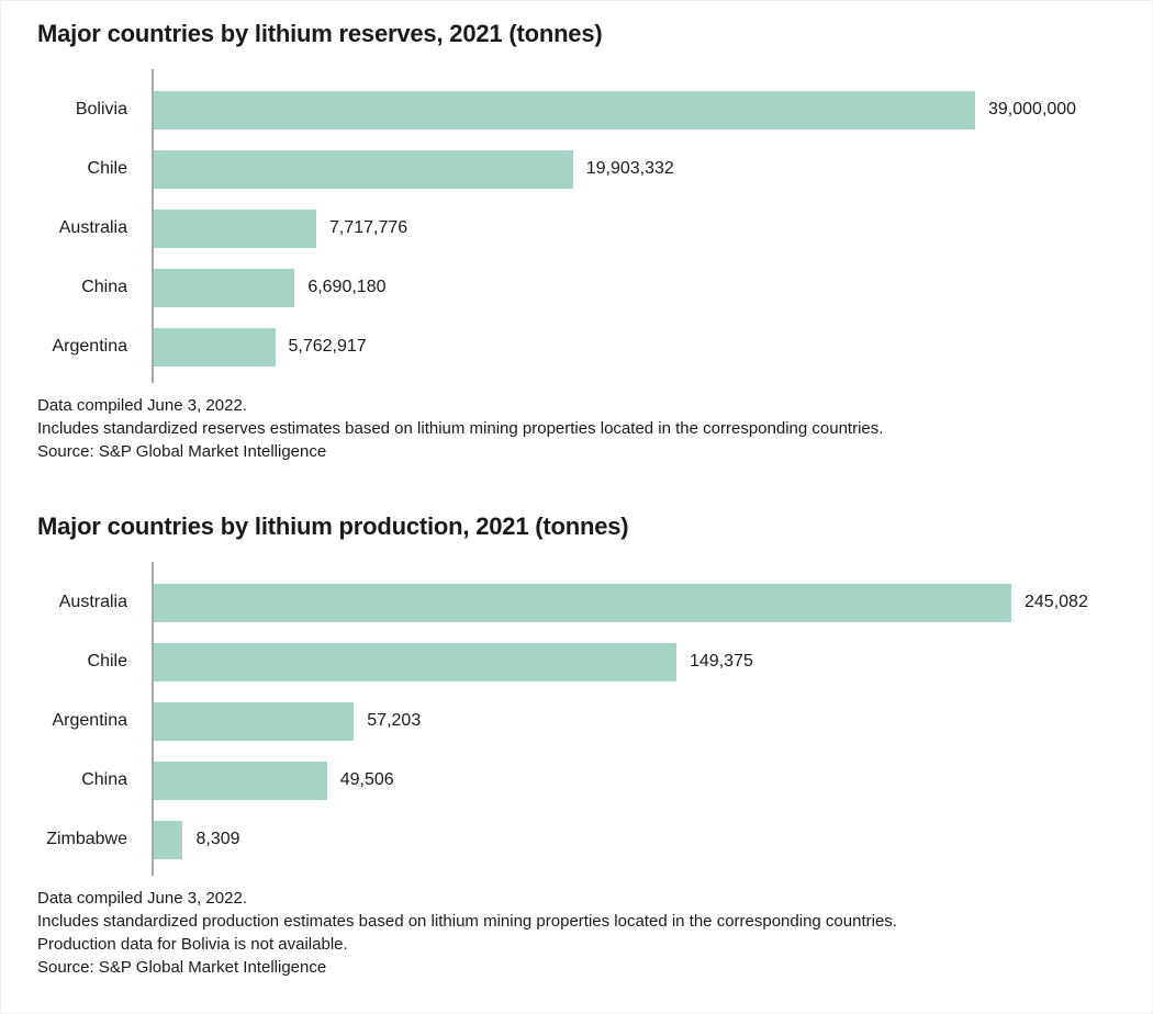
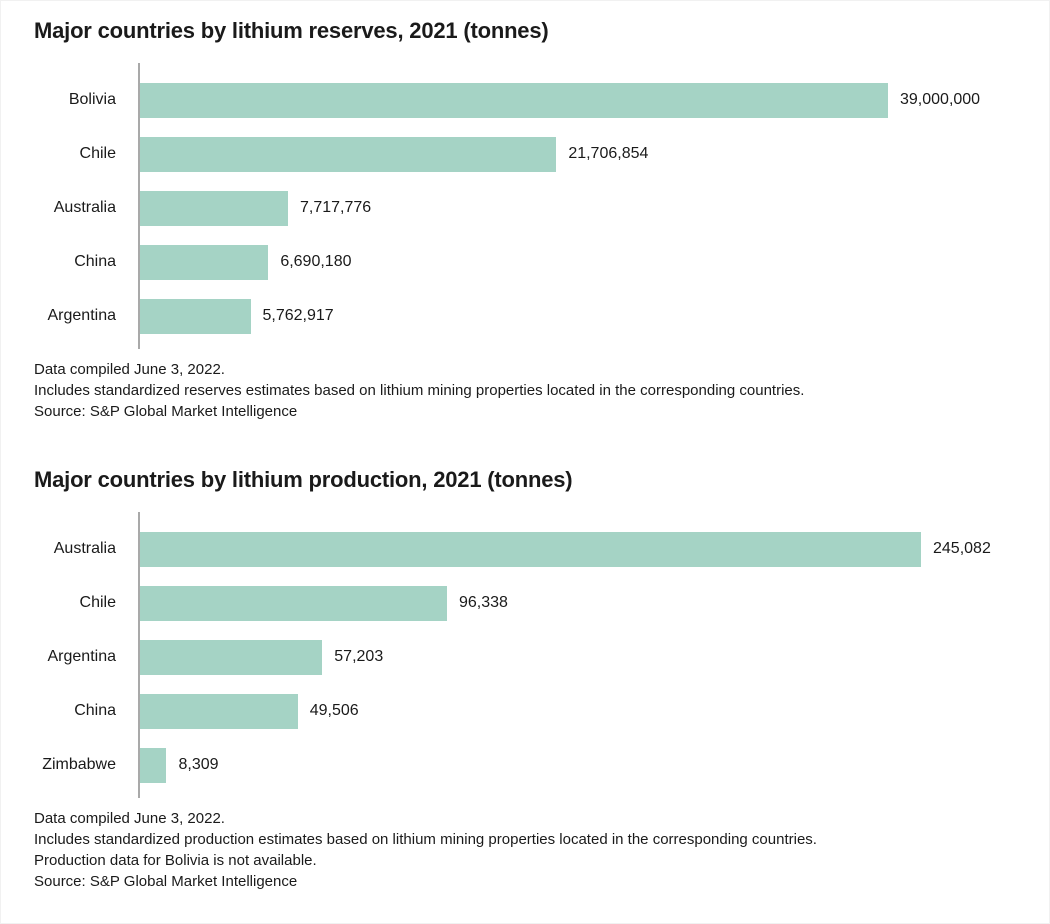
Major countries by lithium reserves, 2021 (tonnes)/Chile: 19,903,332 -> 21,706,854
Major countries by lithium production, 2021 (tonnes)/Chile: 149,375 -> 96,338
